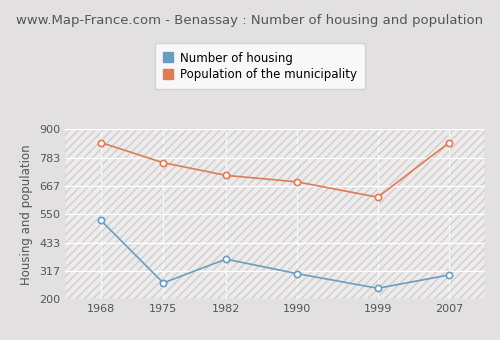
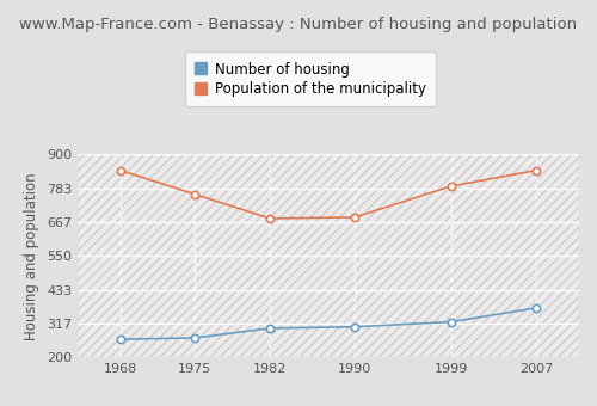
Number of housing/1968: 525 -> 262
Number of housing/1982: 365 -> 300
Population of the municipality/1982: 710 -> 679
Number of housing/1999: 245 -> 322
Population of the municipality/1999: 620 -> 790
Number of housing/2007: 300 -> 370
